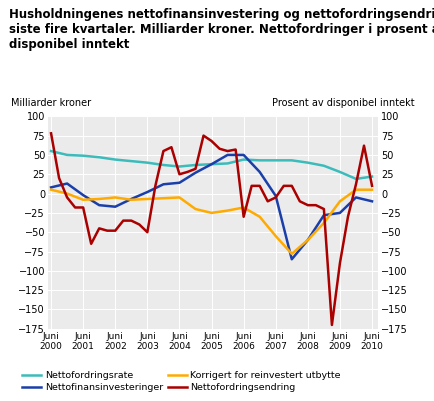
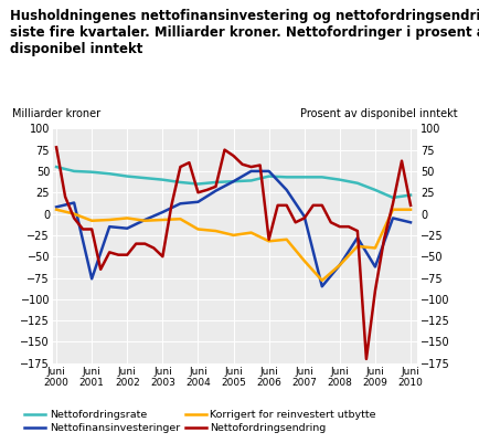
Nettofinansinvesteringer/Juni 2001: -2 -> -76
Korrigert for reinvestert utbytte/Juni 2004: -5 -> -18
Korrigert for reinvestert utbytte/Juni 2006: -18 -> -32
Nettofinansinvesteringer/Juni 2009: -25 -> -62
Korrigert for reinvestert utbytte/Juni 2009: -10 -> -40
